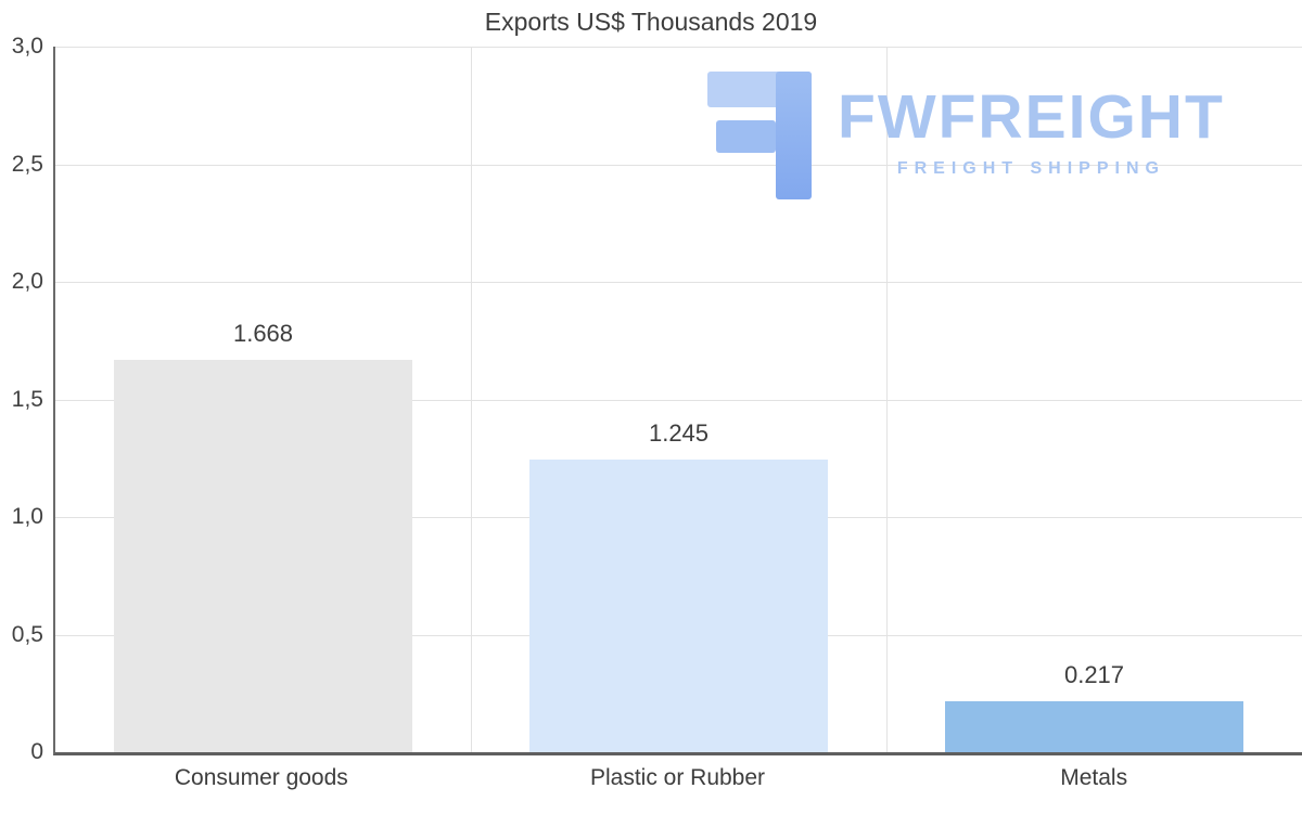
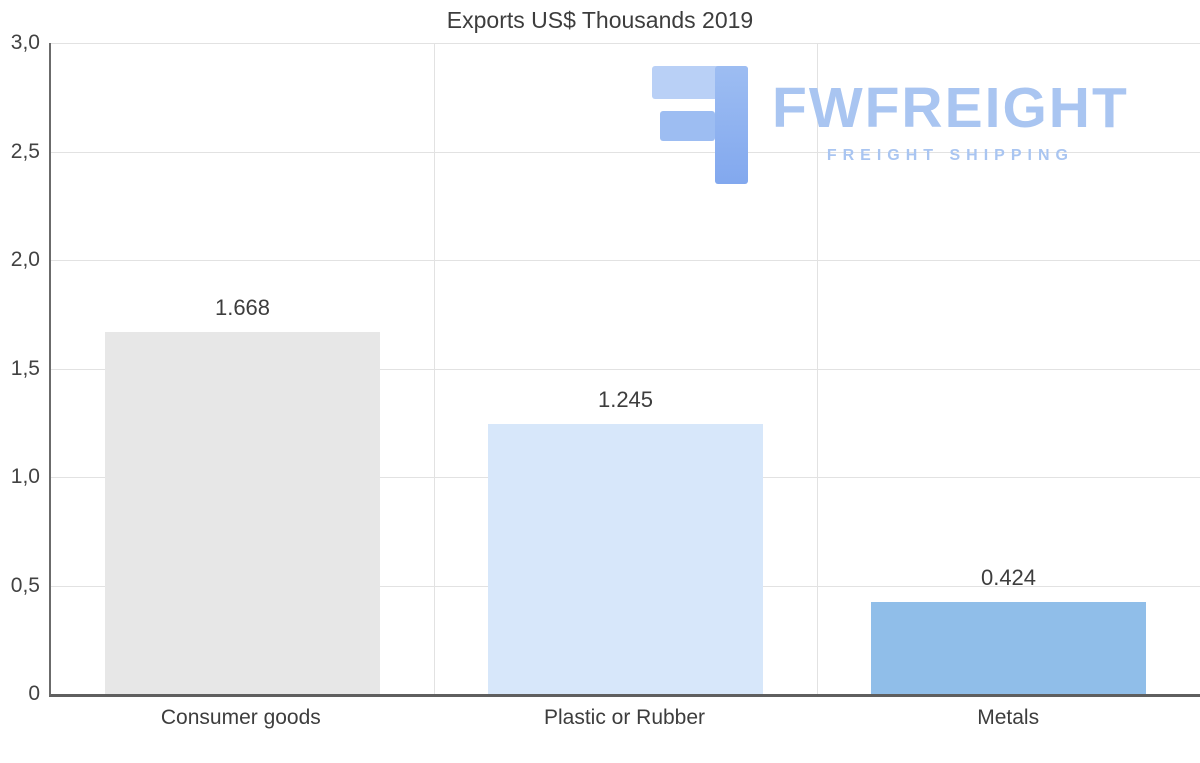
Metals: 0.217 -> 0.424
